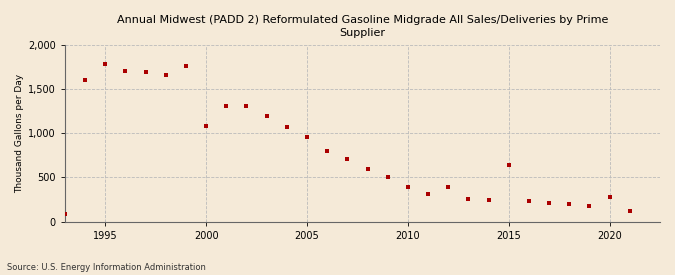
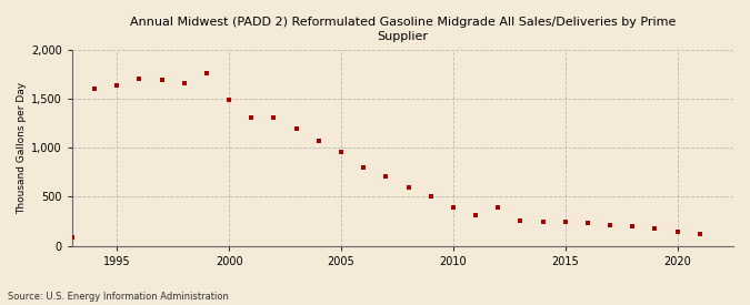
1995: 1,780 -> 1,630
2000: 1,080 -> 1,490
2015: 640 -> 240
2020: 280 -> 140
